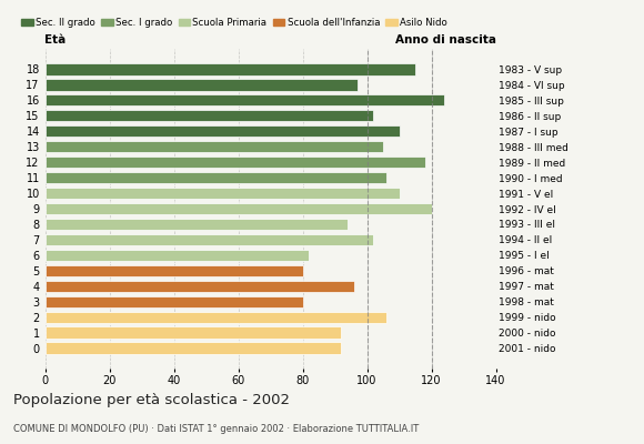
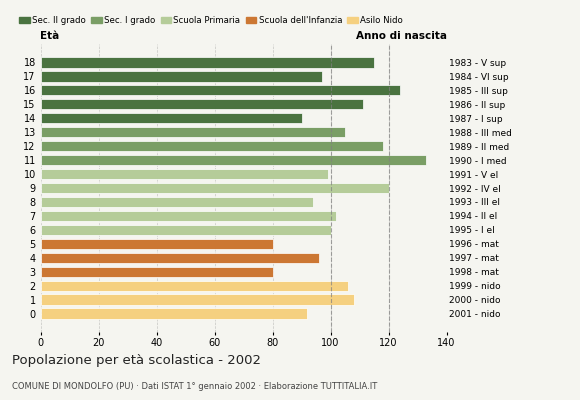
15: 102 -> 111
14: 110 -> 90
11: 106 -> 133
10: 110 -> 99
6: 82 -> 100
1: 92 -> 108
